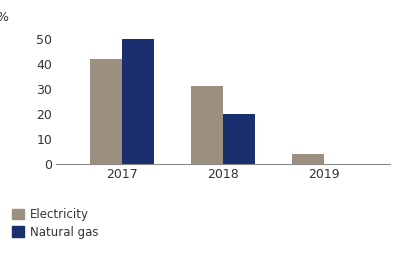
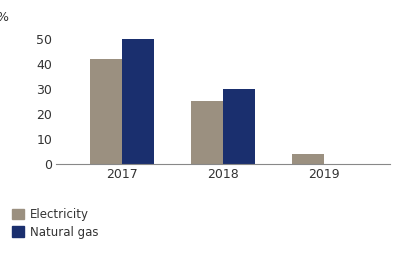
Electricity/2018: 31 -> 25
Natural gas/2018: 20 -> 30
